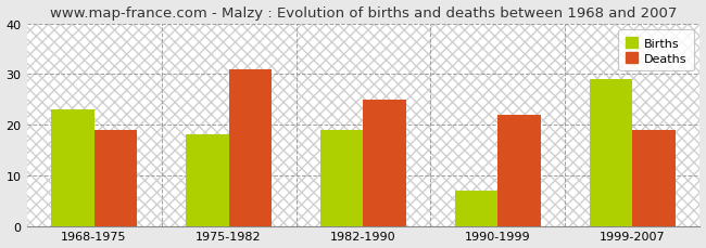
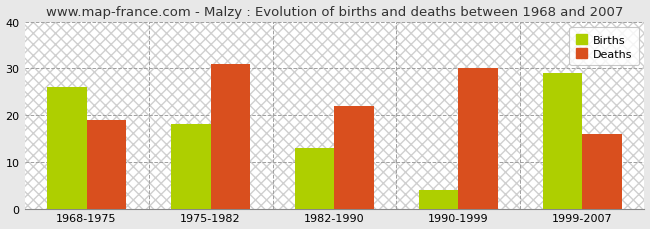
Births/1968-1975: 23 -> 26
Births/1982-1990: 19 -> 13
Deaths/1982-1990: 25 -> 22
Births/1990-1999: 7 -> 4
Deaths/1990-1999: 22 -> 30
Deaths/1999-2007: 19 -> 16
